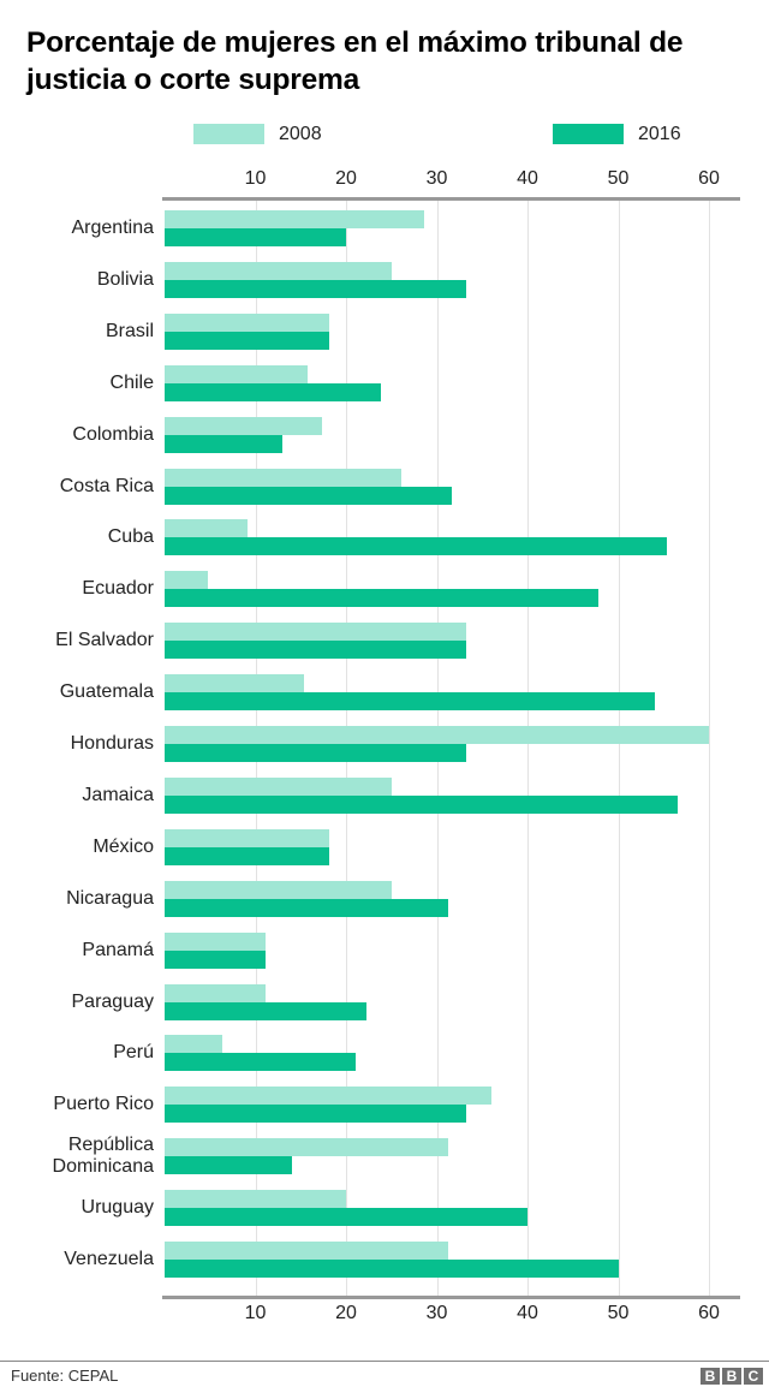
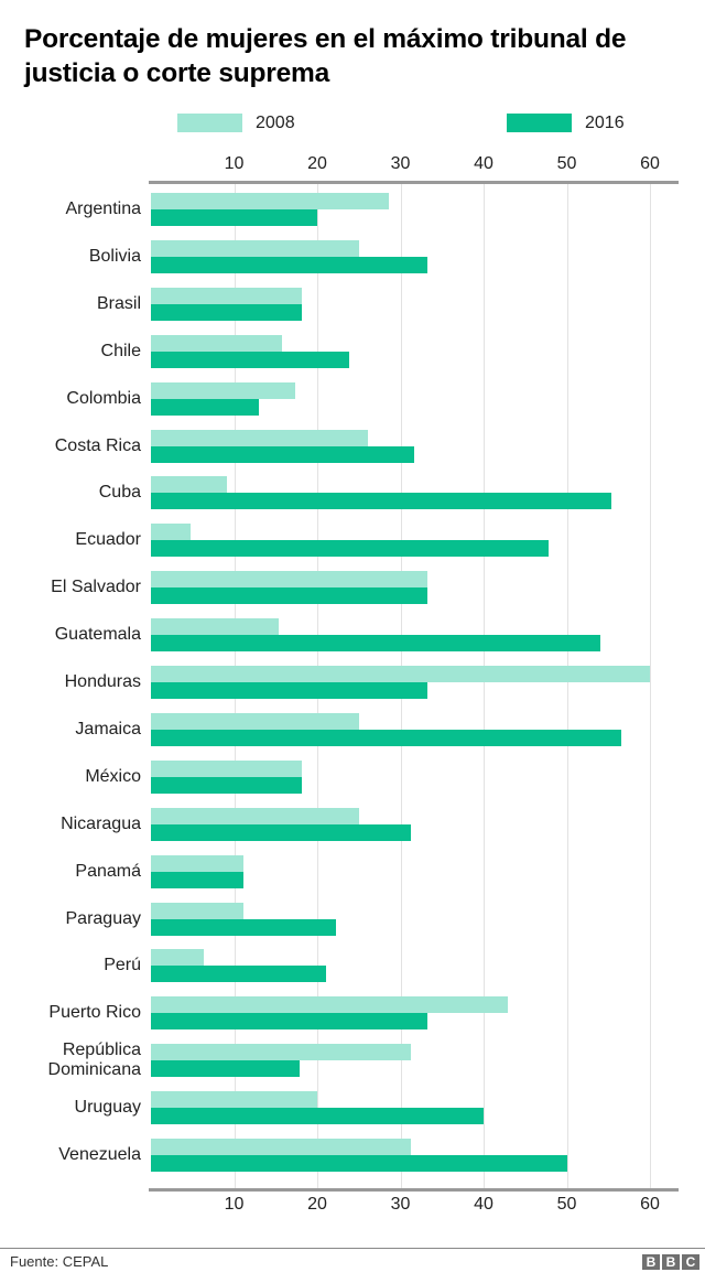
2008/Puerto Rico: 36 -> 43
2016/República Dominicana: 14 -> 18
